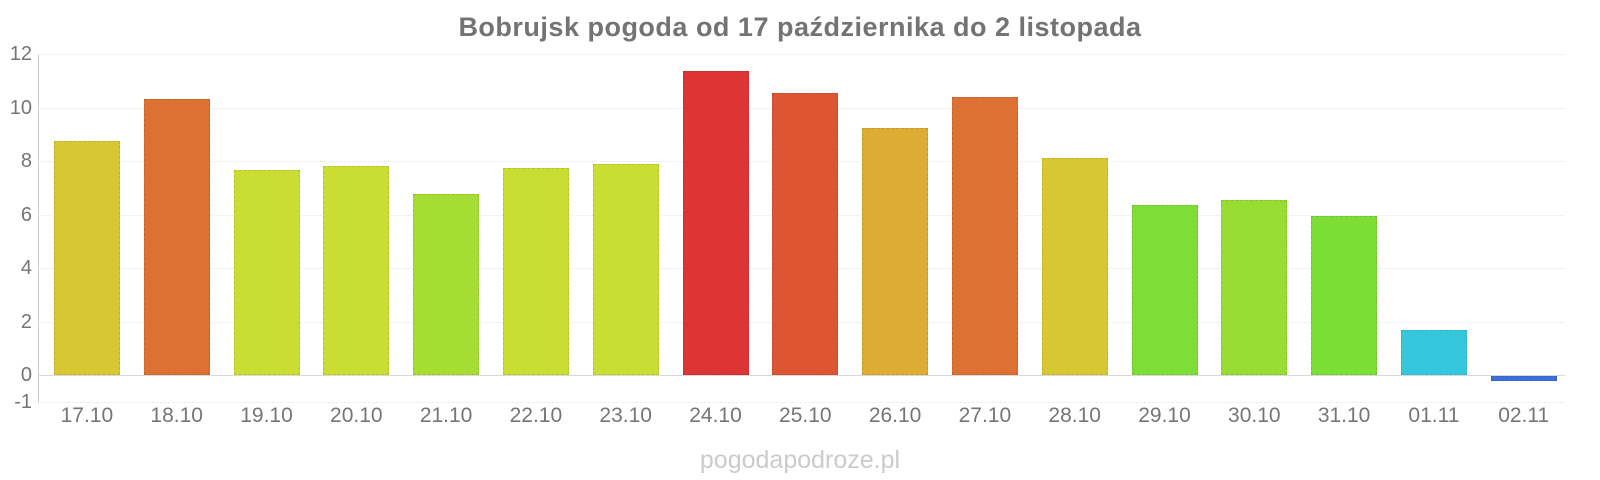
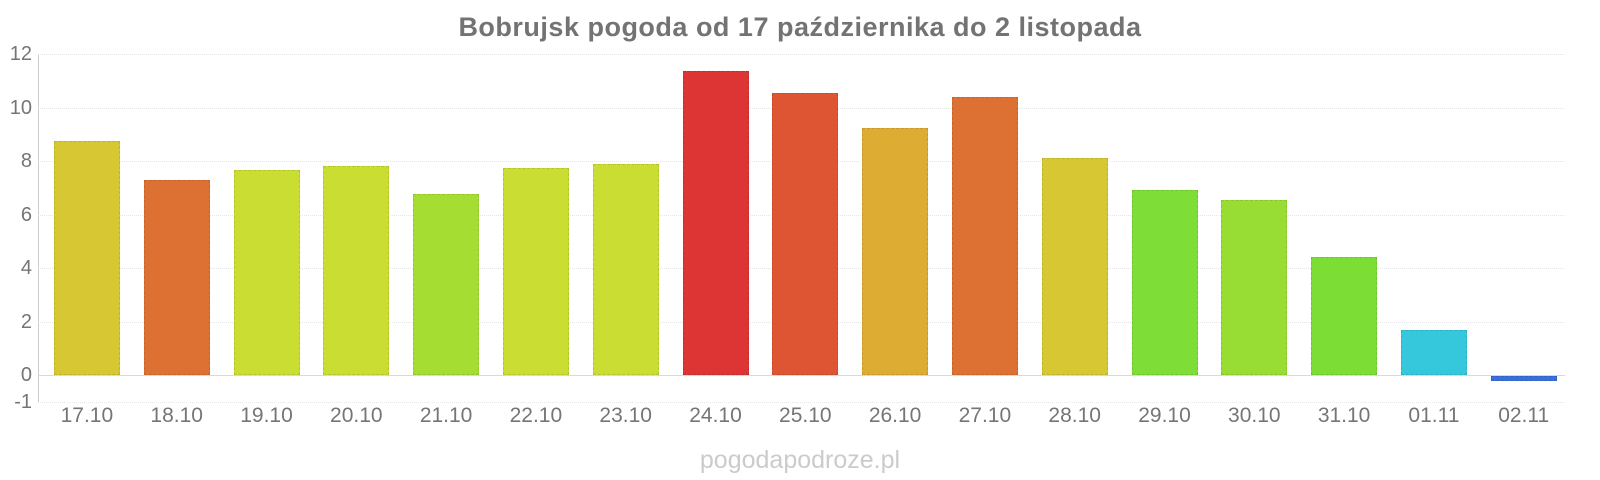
18.10: 10.3 -> 7.3
29.10: 6.3 -> 6.9
31.10: 6.0 -> 4.4
